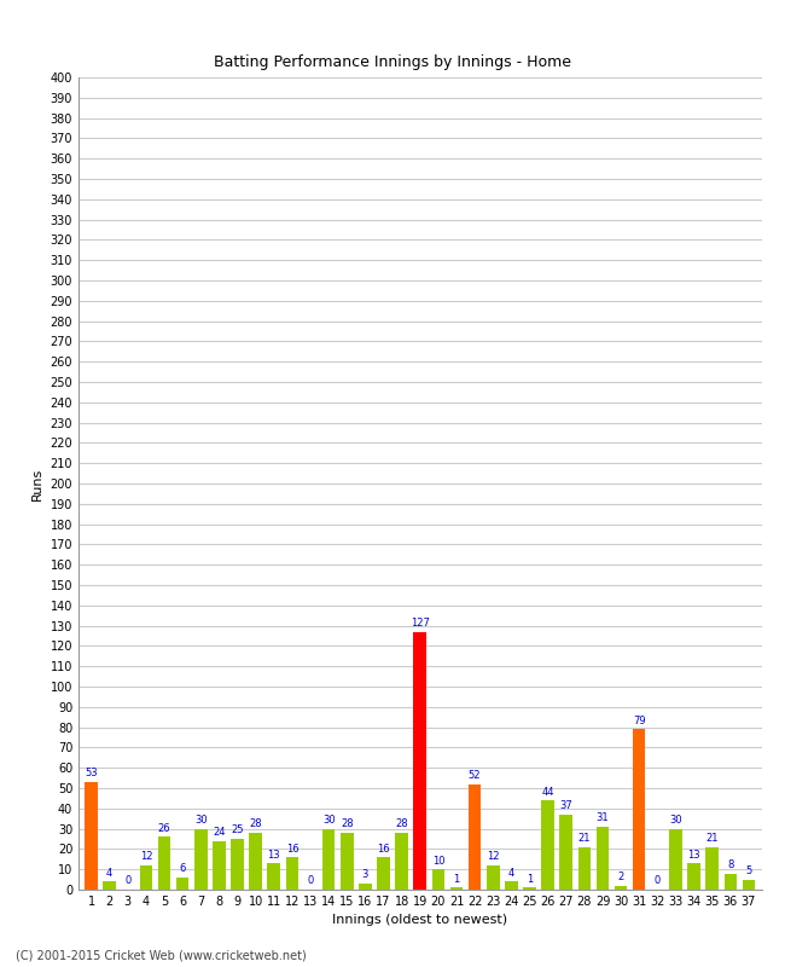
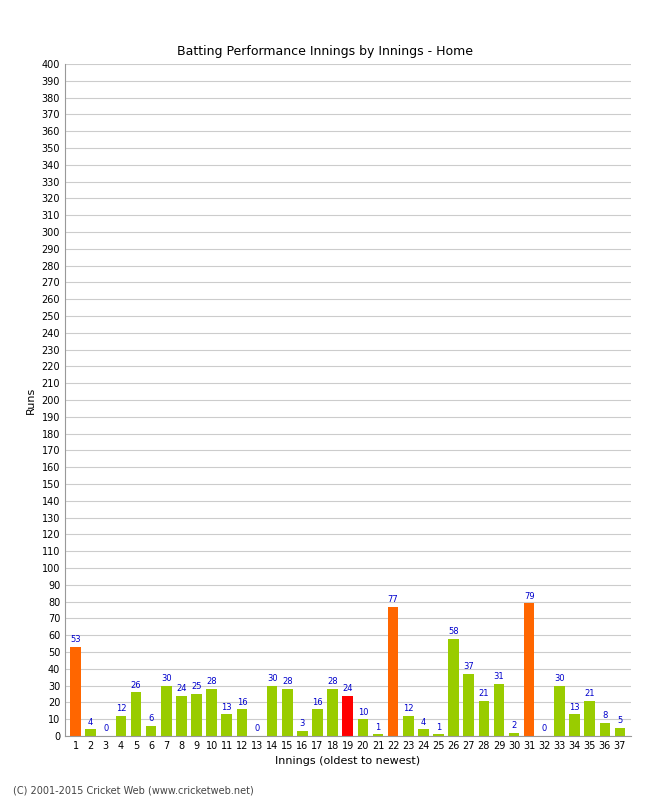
19: 127 -> 24
22: 52 -> 77
26: 44 -> 58
